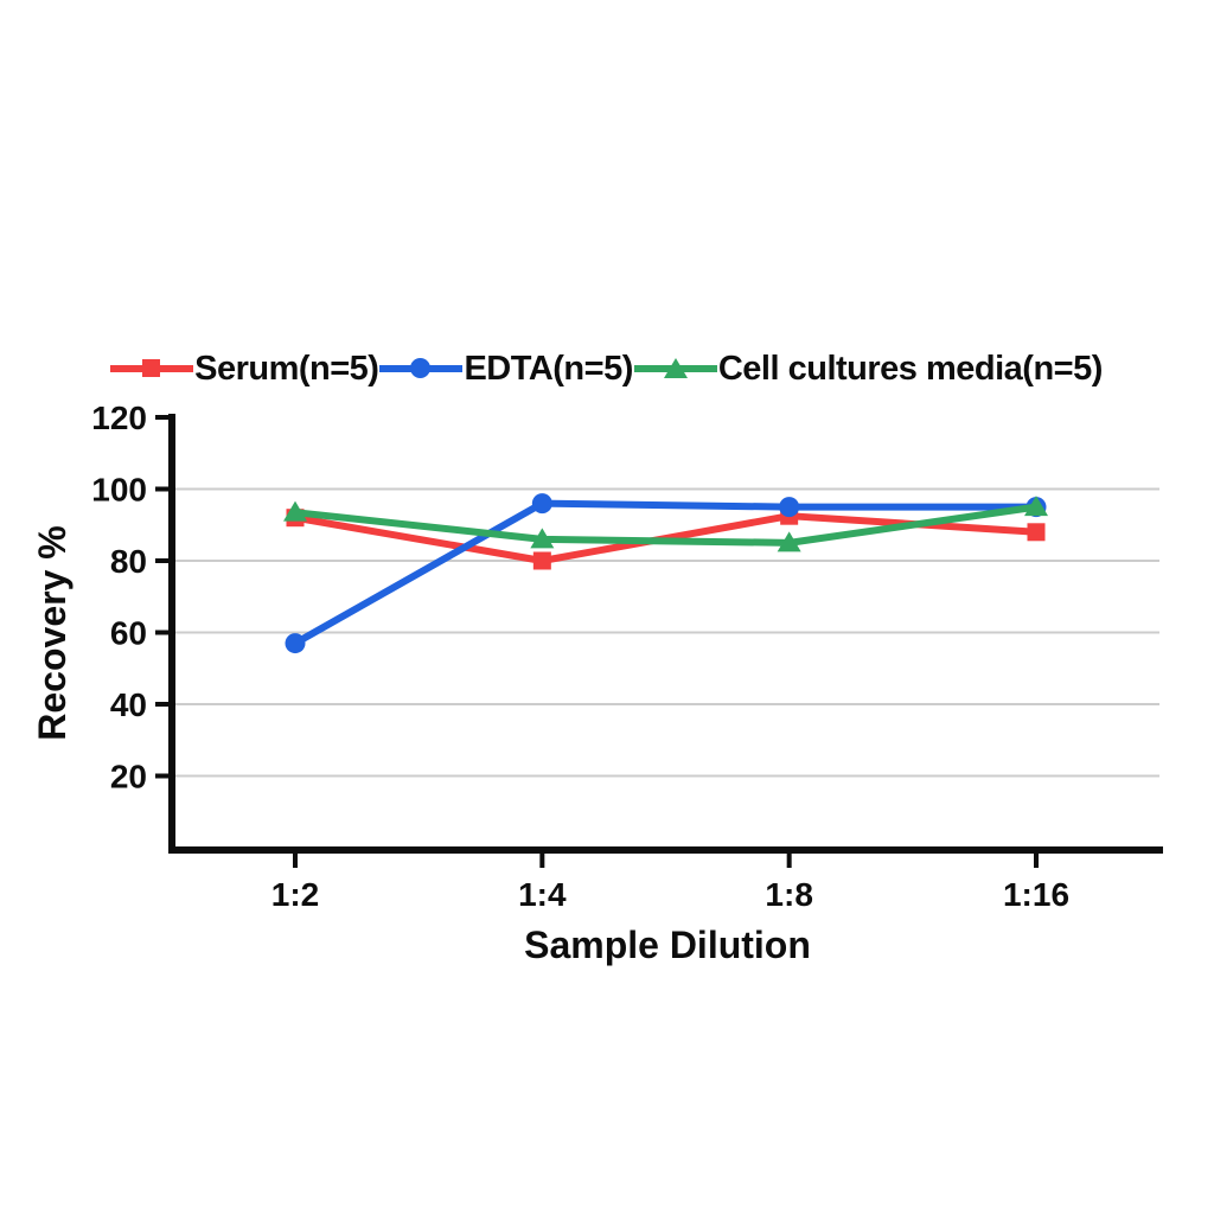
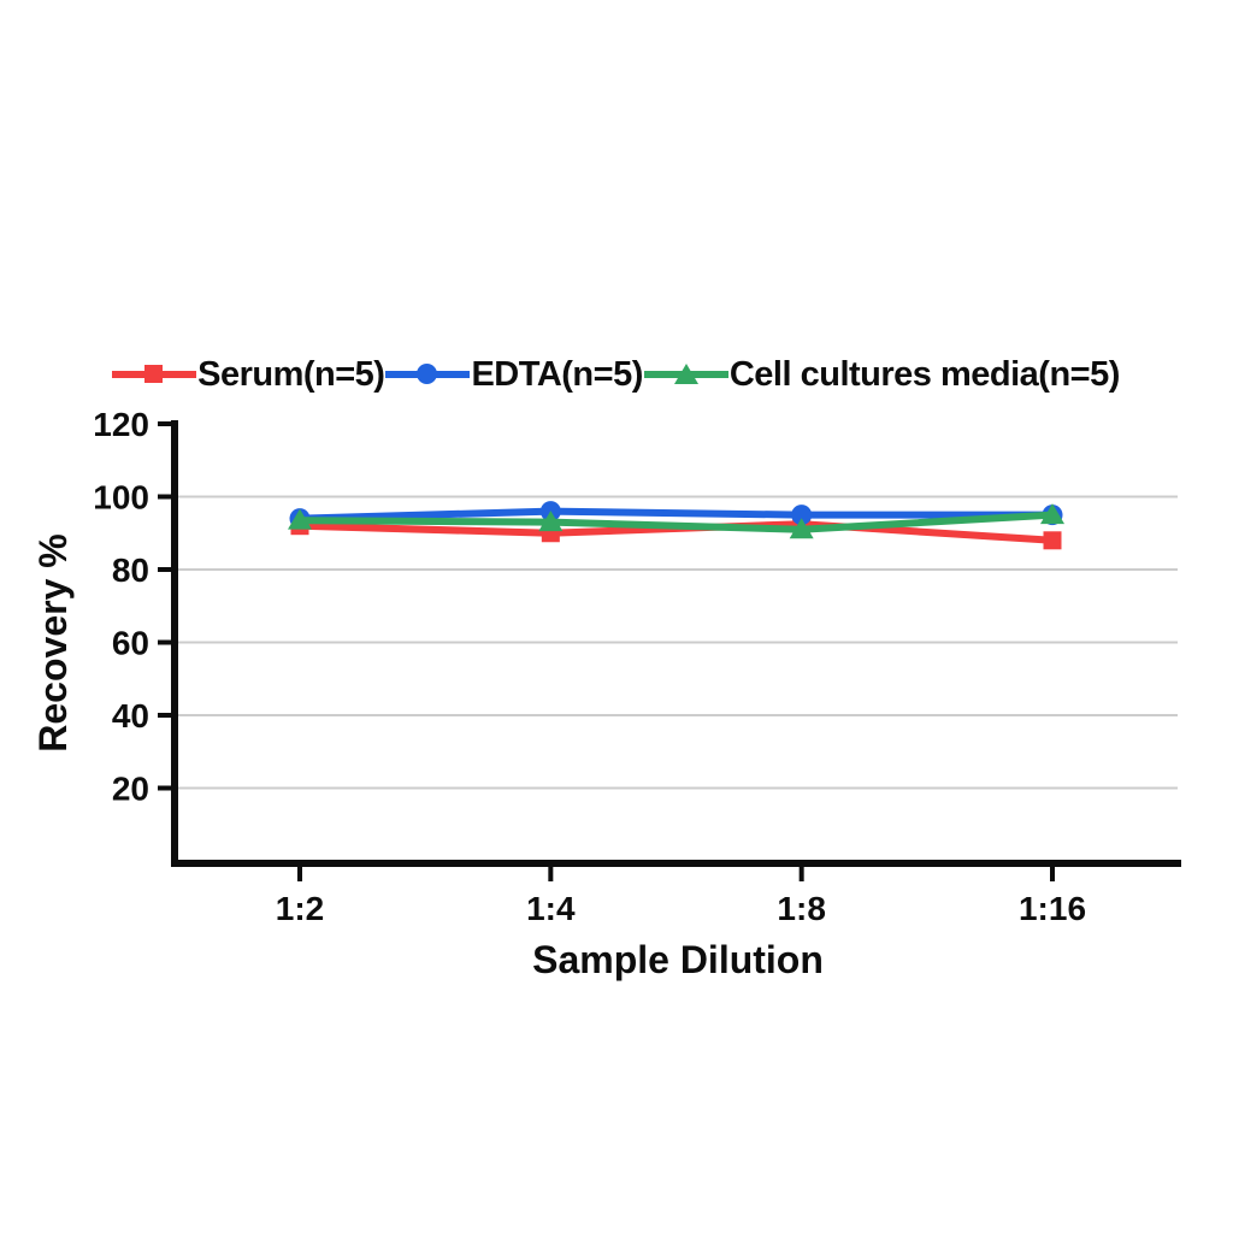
EDTA(n=5)/1:2: 57 -> 94
Serum(n=5)/1:4: 80 -> 90
Cell cultures media(n=5)/1:4: 86 -> 93
Cell cultures media(n=5)/1:8: 85 -> 91
